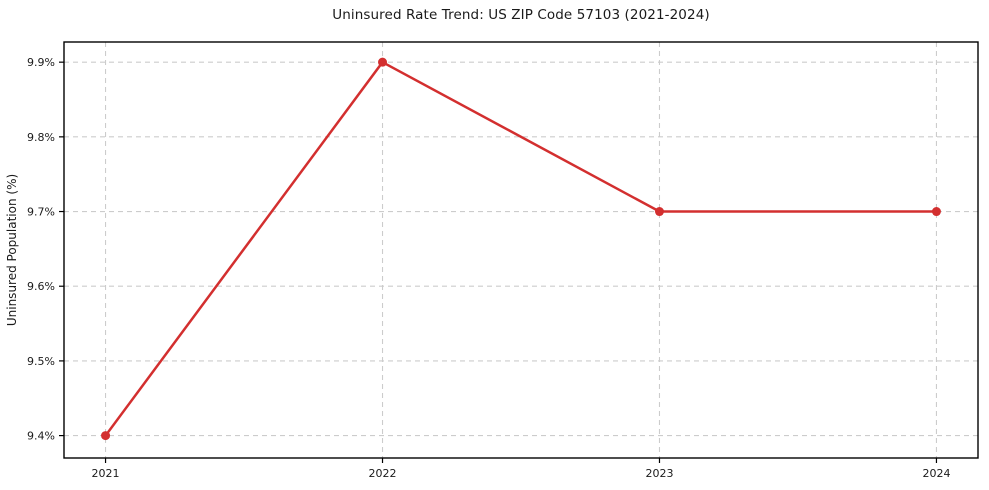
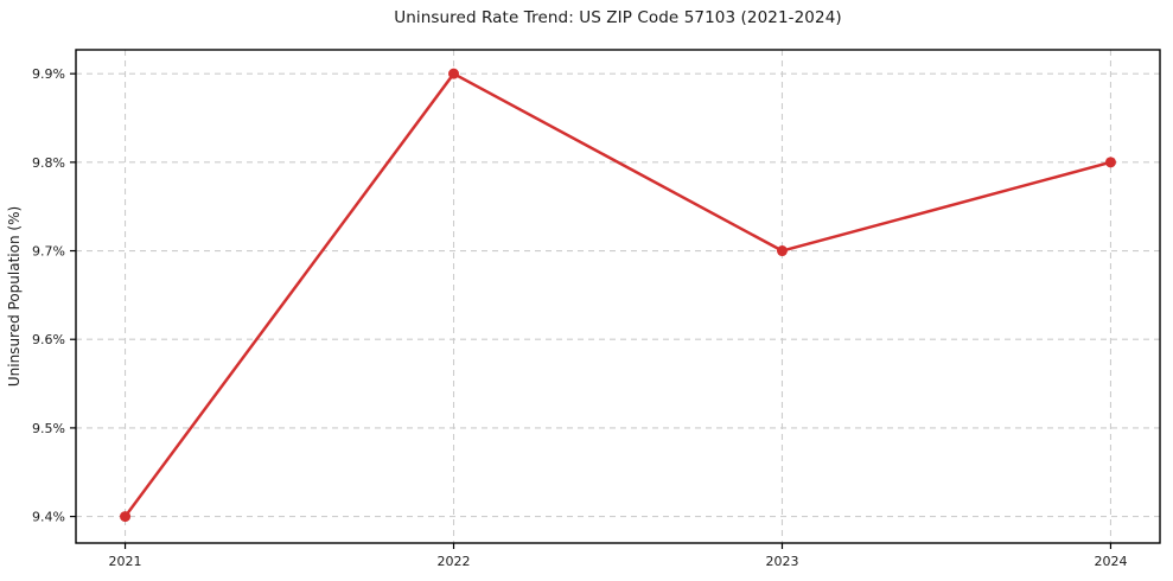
2024: 9.7% -> 9.8%
